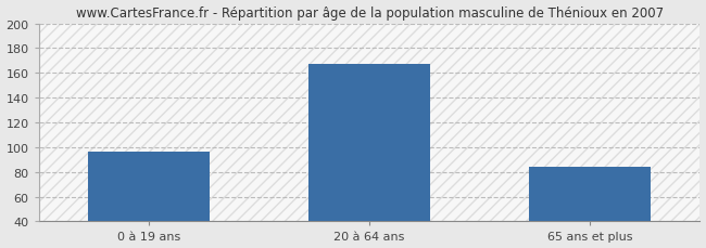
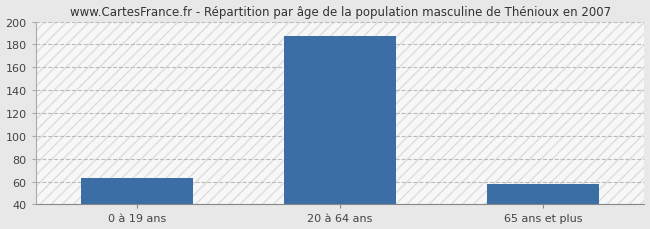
0 à 19 ans: 96 -> 63
20 à 64 ans: 167 -> 187
65 ans et plus: 84 -> 58
